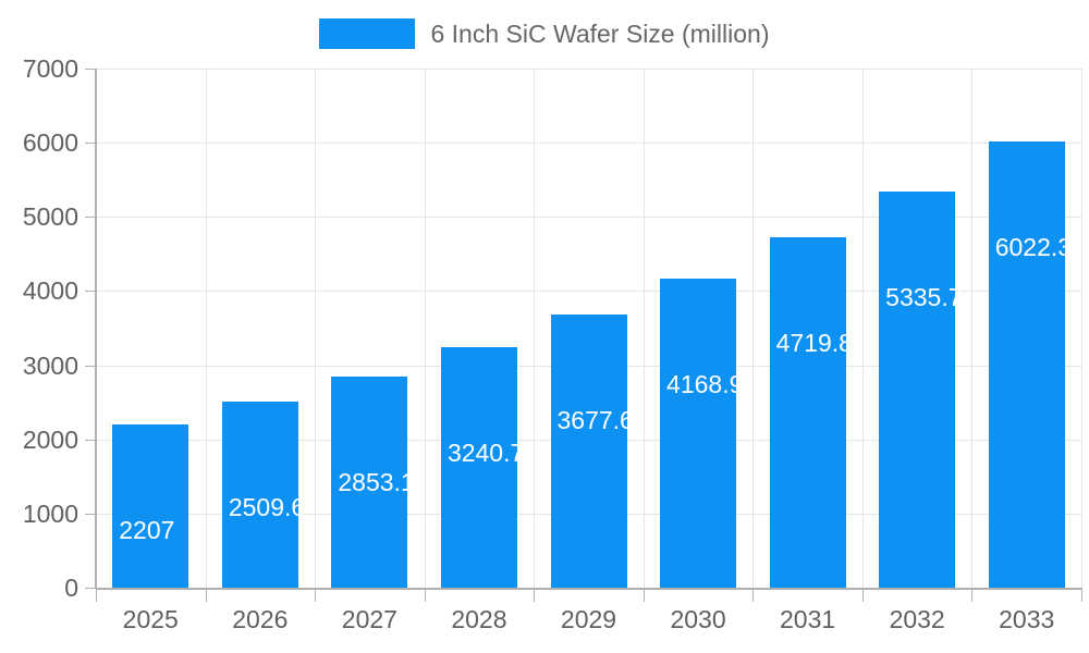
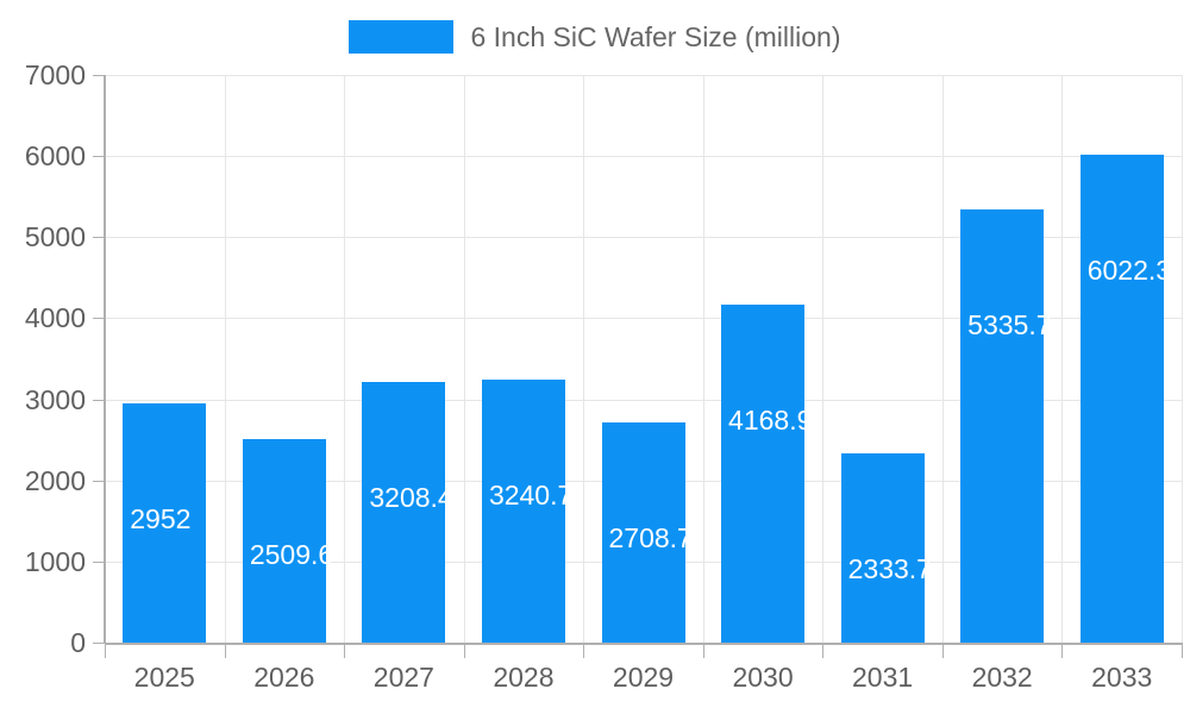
2025: 2207 -> 2952
2027: 2853.1 -> 3208.4
2029: 3677.6 -> 2708.7
2031: 4719.8 -> 2333.7
